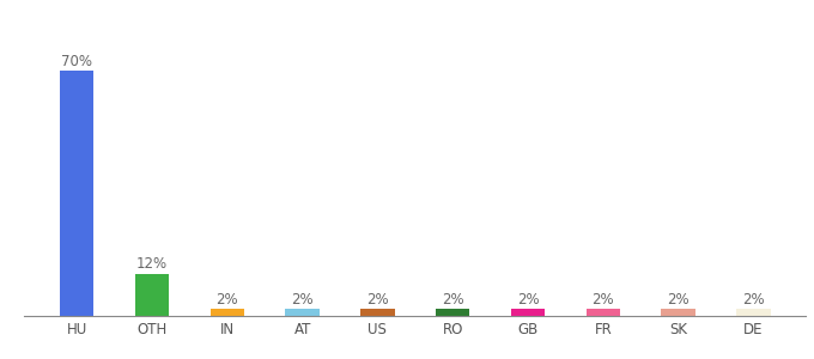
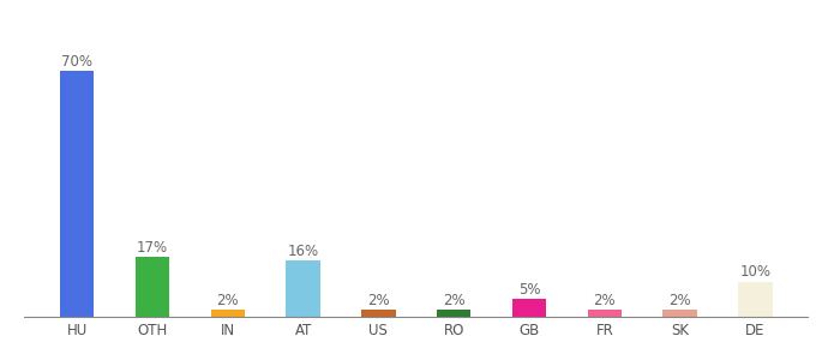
OTH: 12% -> 17%
AT: 2% -> 16%
GB: 2% -> 5%
DE: 2% -> 10%
